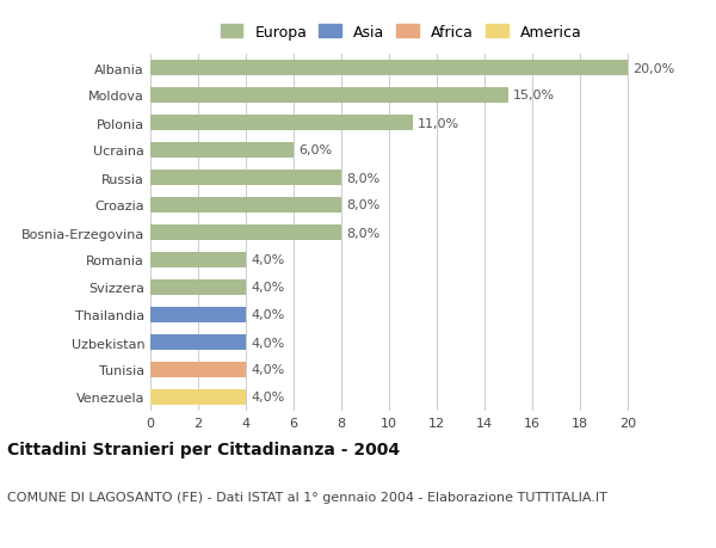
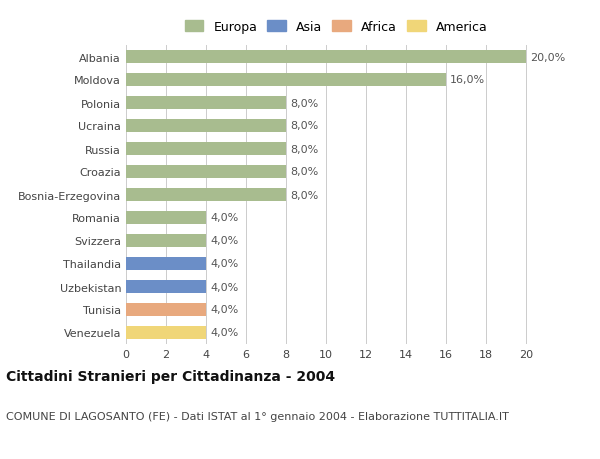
Moldova: 15,0% -> 16,0%
Polonia: 11,0% -> 8,0%
Ucraina: 6,0% -> 8,0%
